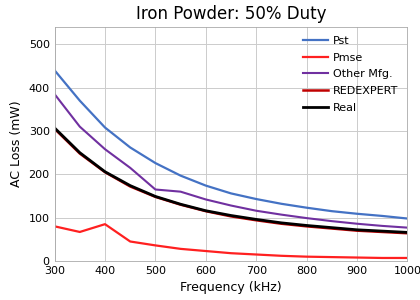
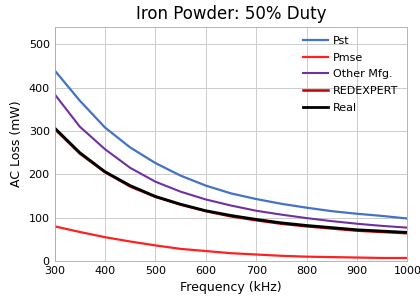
Pmse/400: 85 -> 55
Other Mfg./500: 165 -> 183
